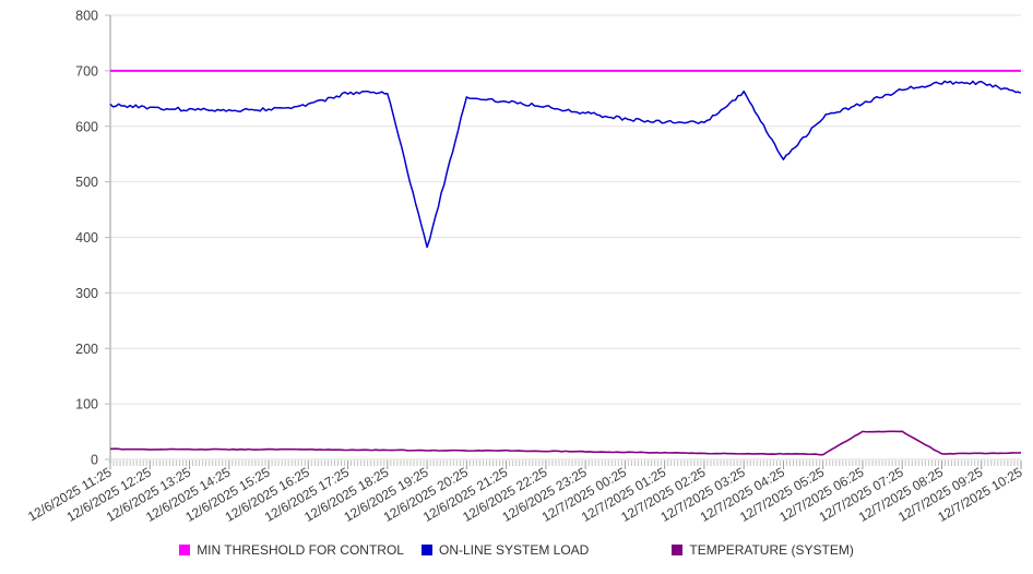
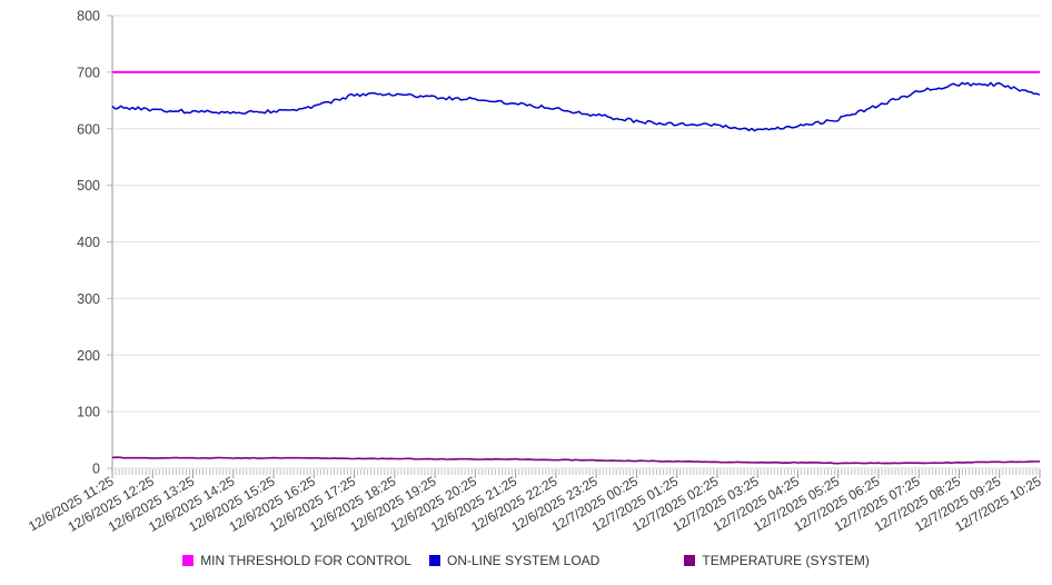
ON-LINE SYSTEM LOAD/12/6/2025 19:25: 380 -> 660
ON-LINE SYSTEM LOAD/12/7/2025 03:25: 660 -> 600
ON-LINE SYSTEM LOAD/12/7/2025 04:25: 540 -> 600
TEMPERATURE (SYSTEM)/12/7/2025 06:25: 50 -> 10
TEMPERATURE (SYSTEM)/12/7/2025 07:25: 50 -> 10
